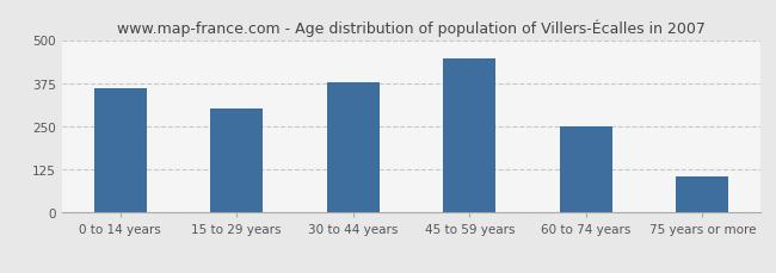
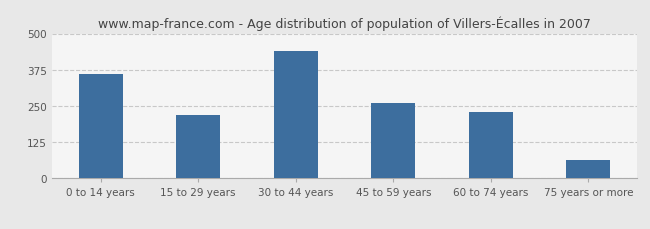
15 to 29 years: 300 -> 220
30 to 44 years: 378 -> 440
45 to 59 years: 445 -> 260
60 to 74 years: 250 -> 230
75 years or more: 105 -> 65
